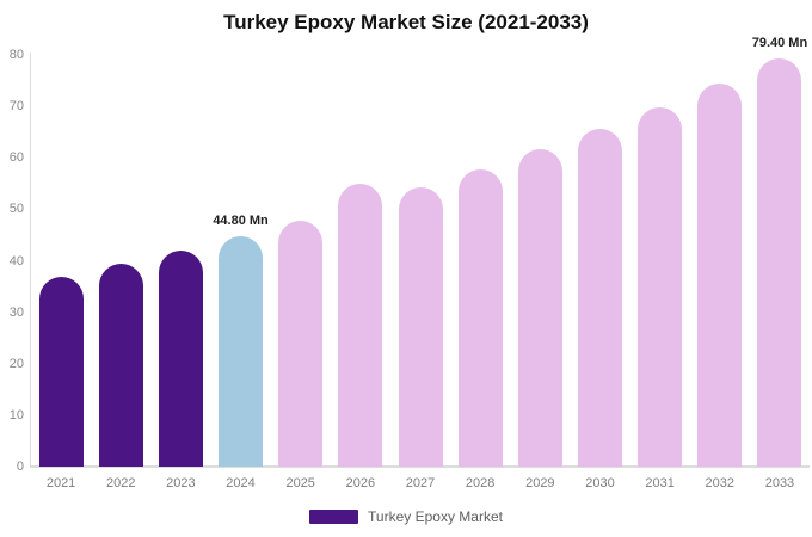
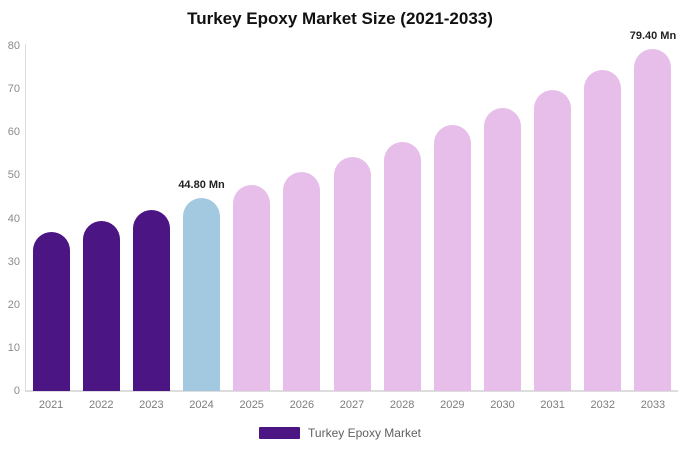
2026: 55 -> 51
